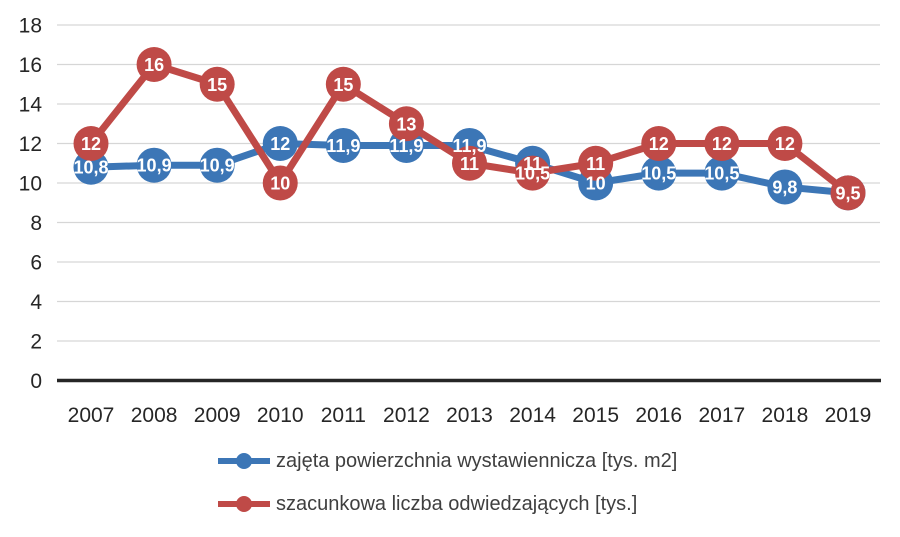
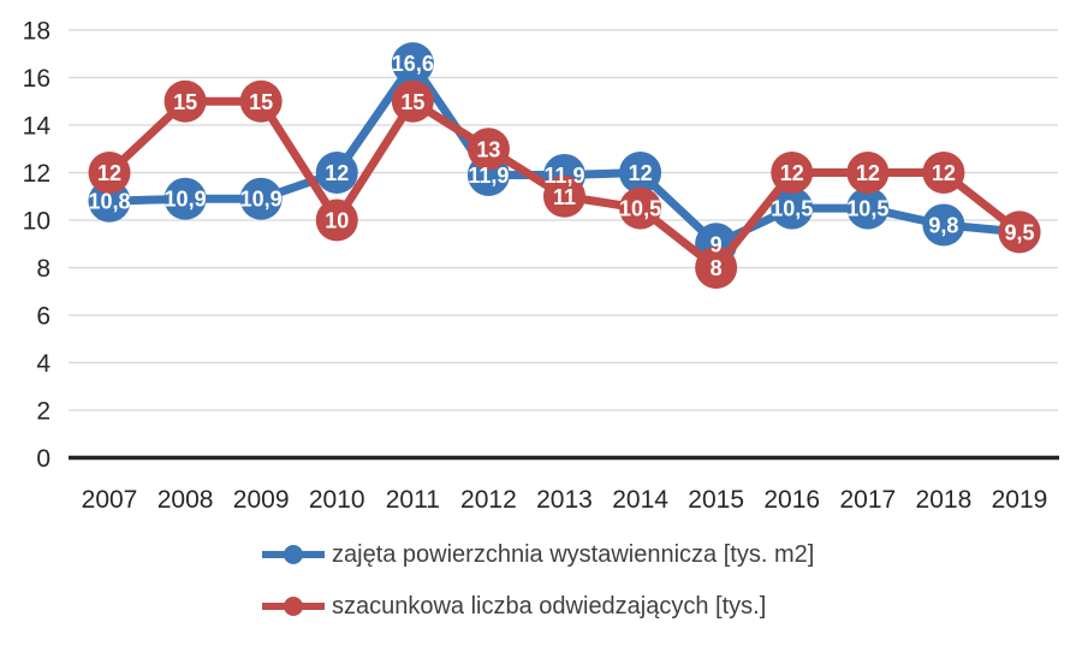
szacunkowa liczba odwiedzających [tys.]/2008: 16 -> 15
zajęta powierzchnia wystawiennicza [tys. m2]/2011: 11,9 -> 16,6
zajęta powierzchnia wystawiennicza [tys. m2]/2014: 11 -> 12
zajęta powierzchnia wystawiennicza [tys. m2]/2015: 10 -> 9
szacunkowa liczba odwiedzających [tys.]/2015: 11 -> 8
